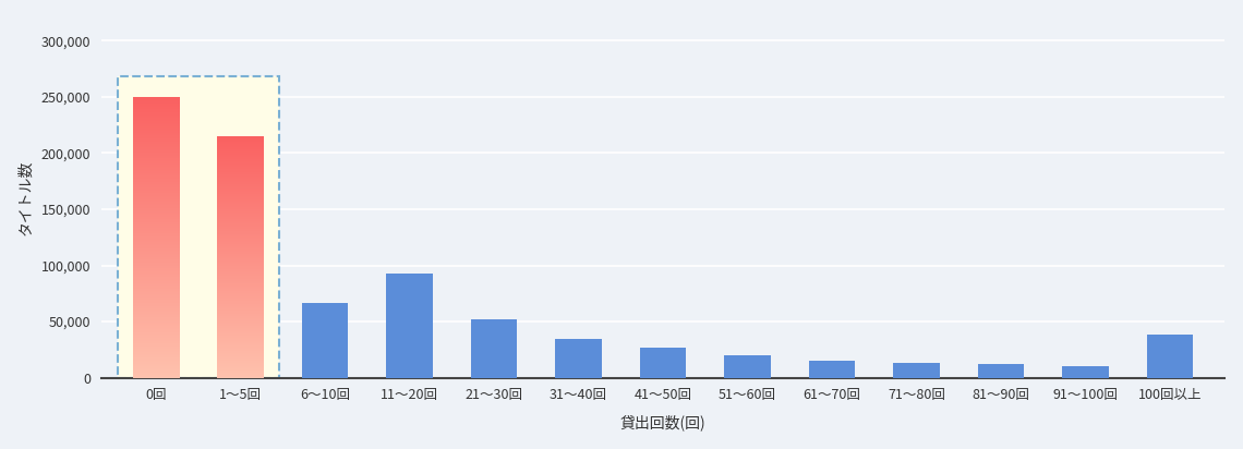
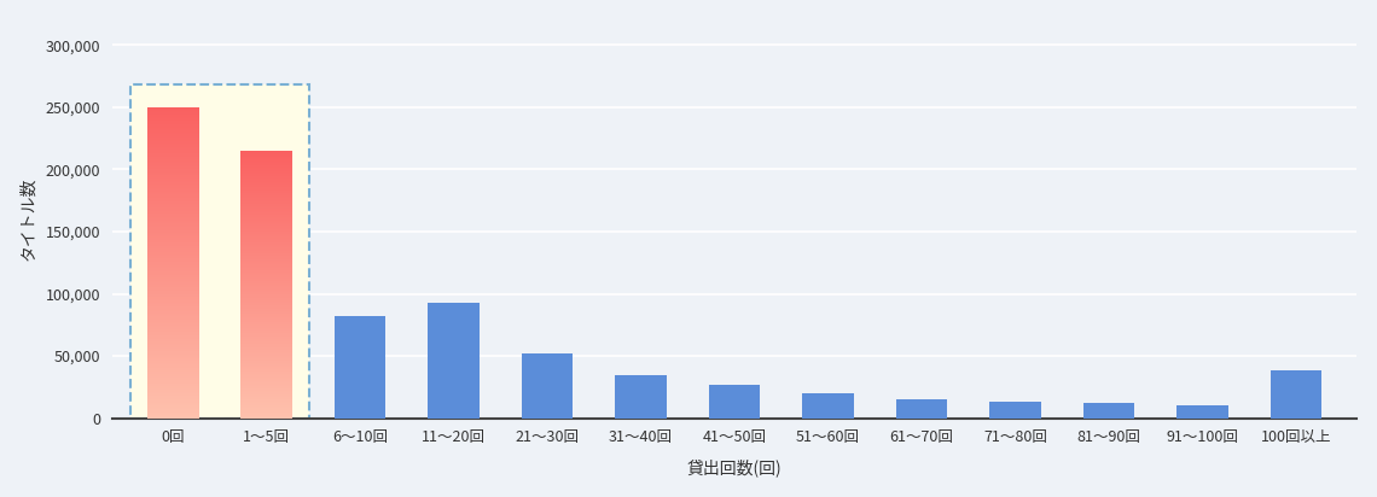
6～10回: 67,000 -> 82,000
